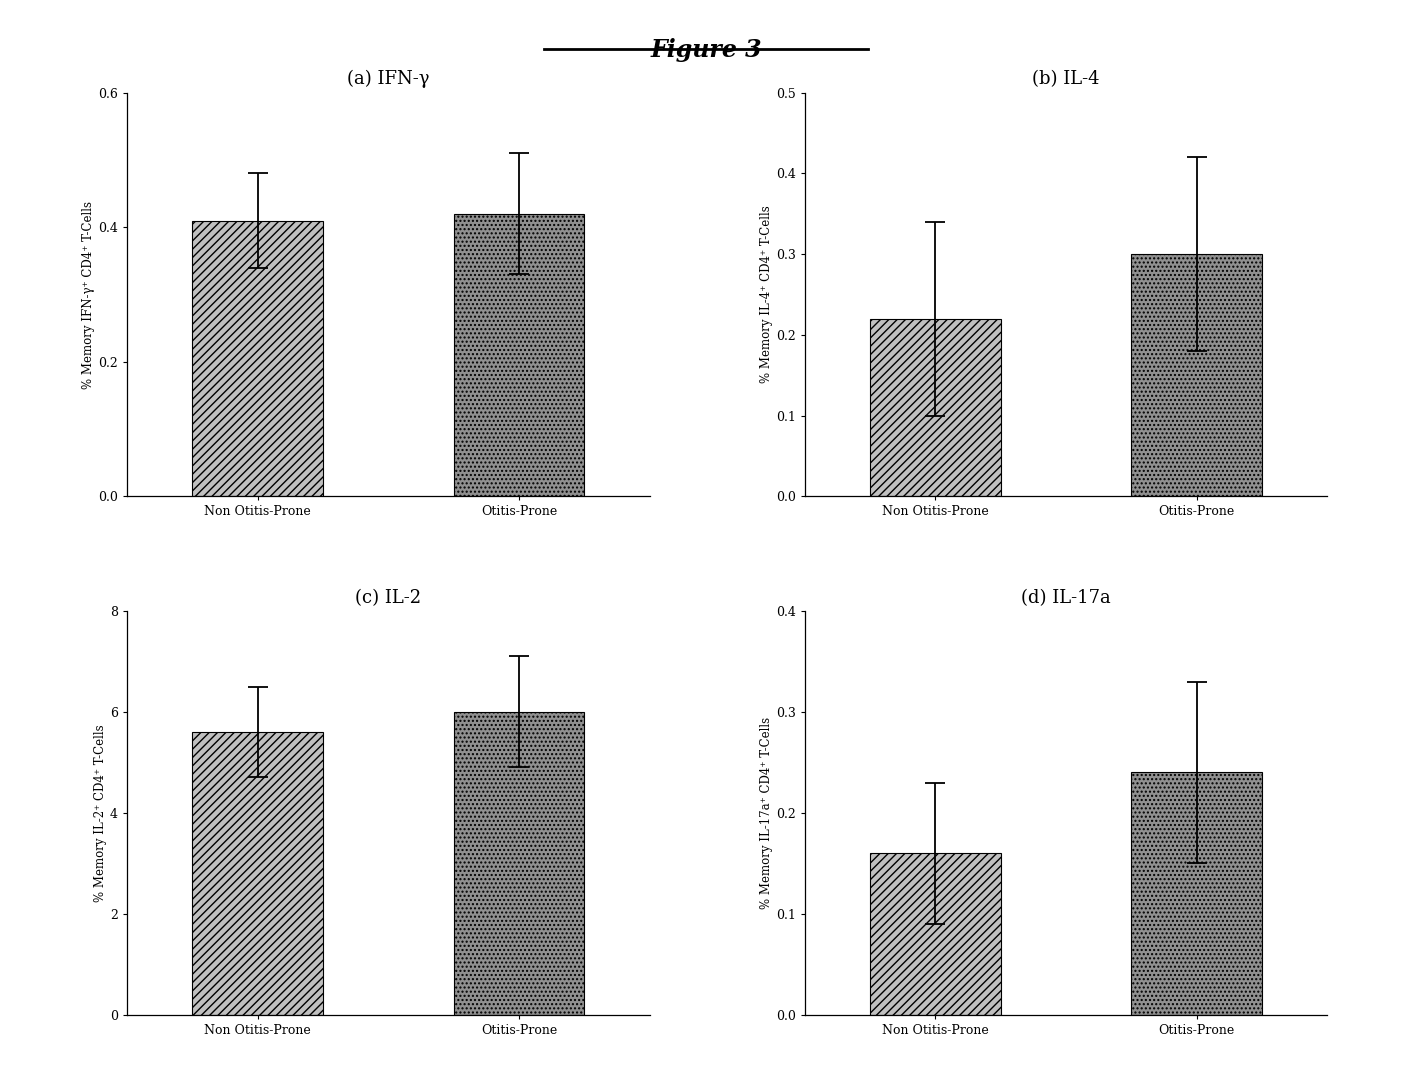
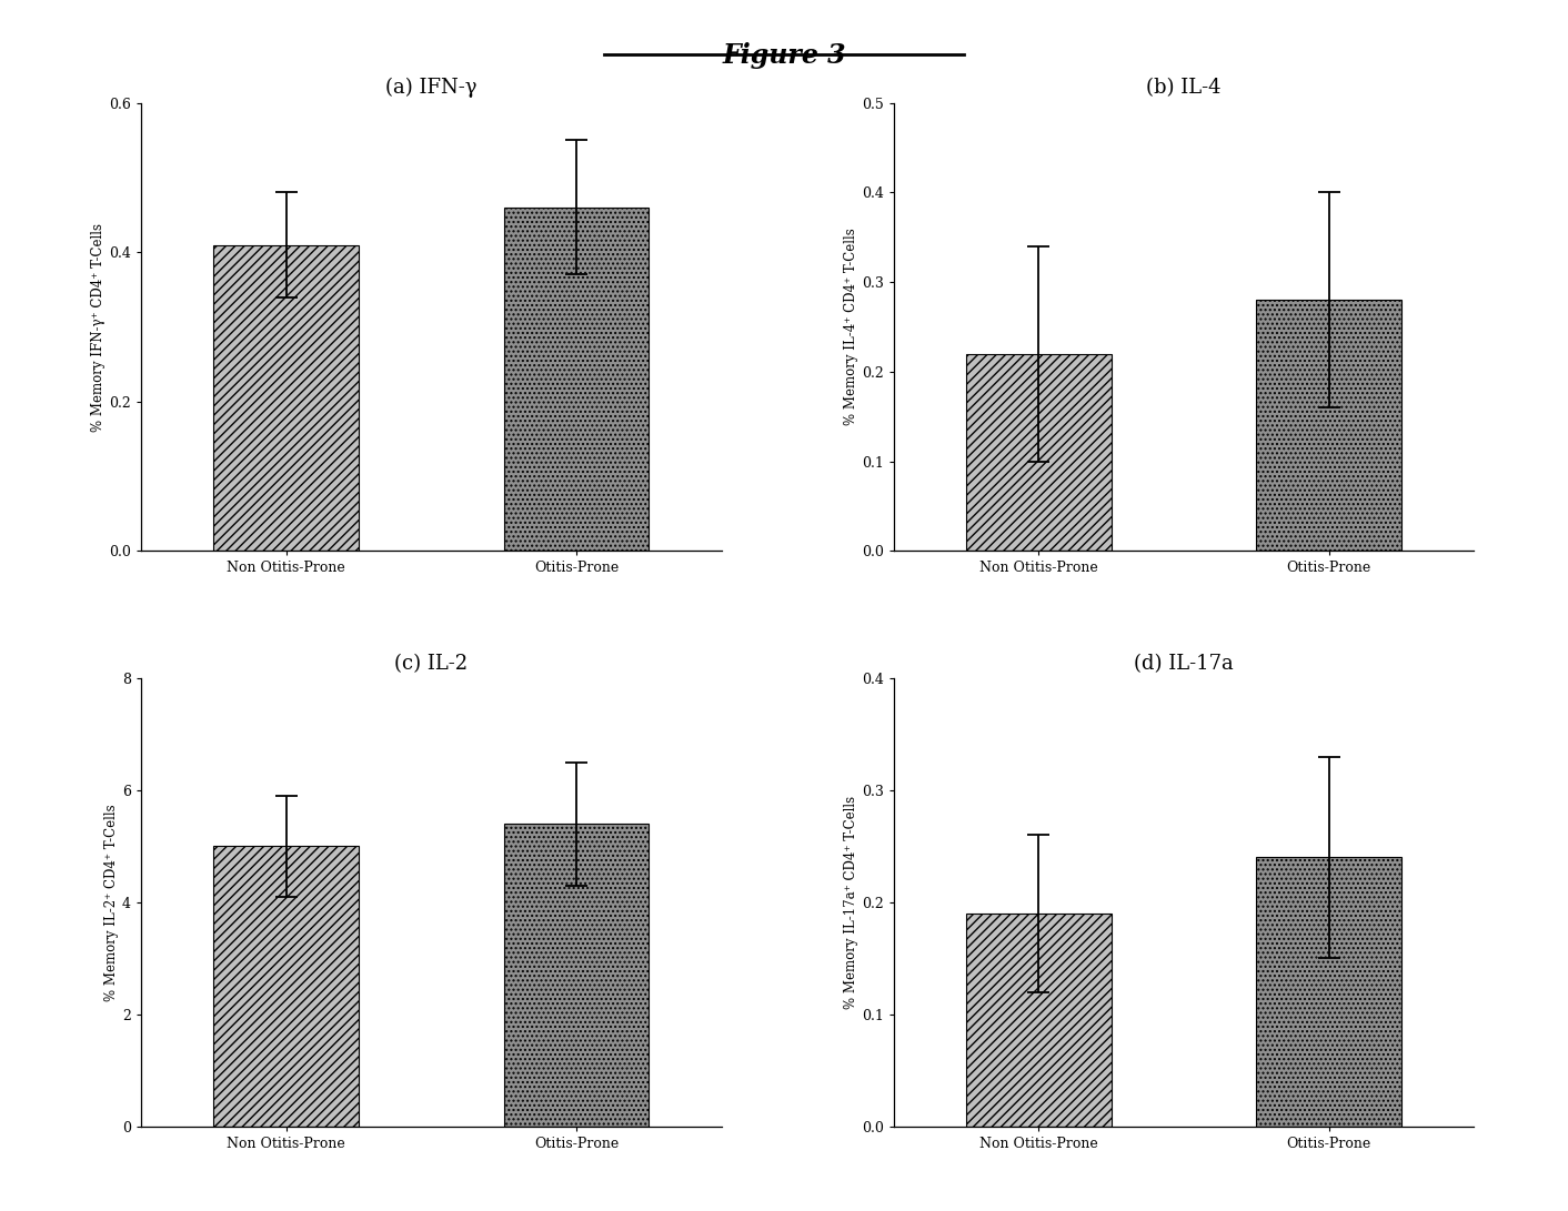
(a) IFN-γ/Otitis-Prone: 0.42 -> 0.46
(b) IL-4/Otitis-Prone: 0.30 -> 0.28
(c) IL-2/Non Otitis-Prone: 5.6 -> 5.0
(c) IL-2/Otitis-Prone: 6.0 -> 5.4
(d) IL-17a/Non Otitis-Prone: 0.16 -> 0.19
